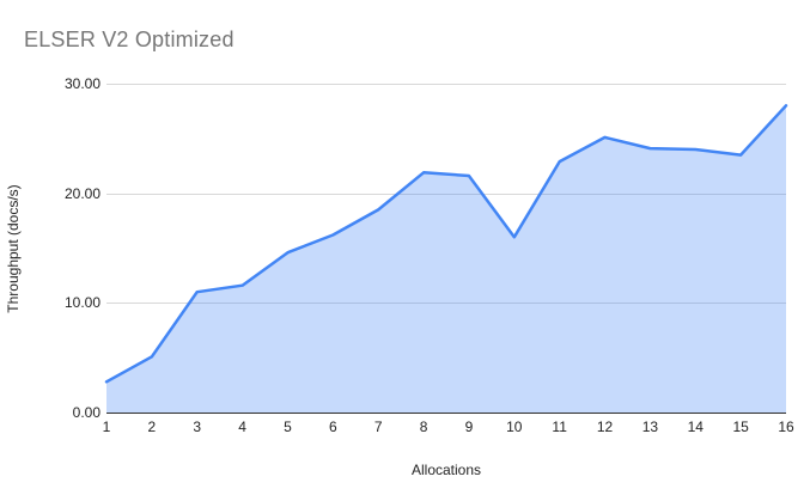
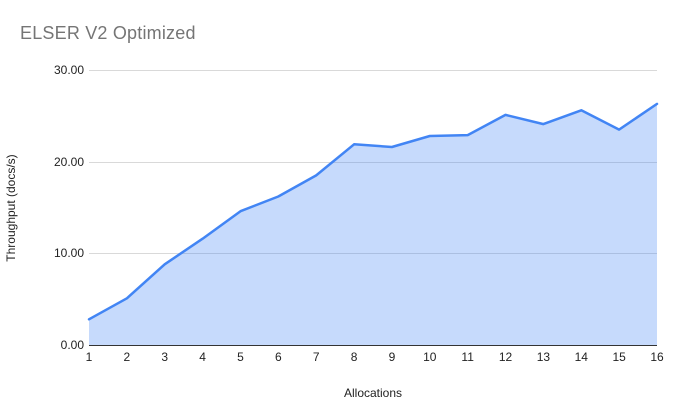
3: 11 -> 9
10: 16 -> 23
14: 24 -> 26
16: 28 -> 26
